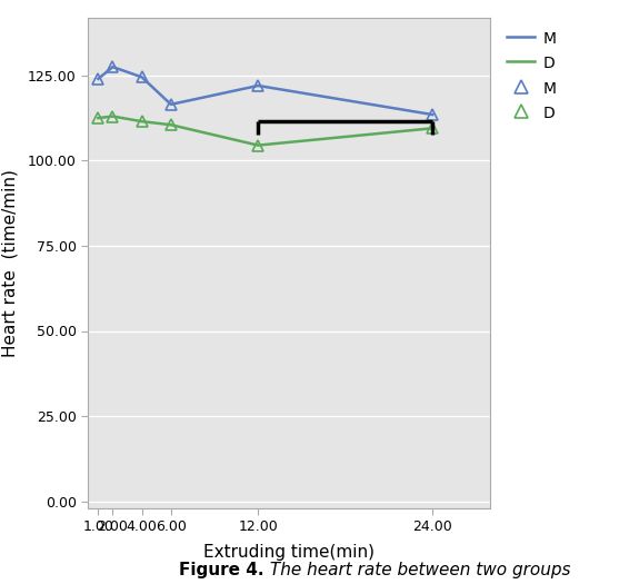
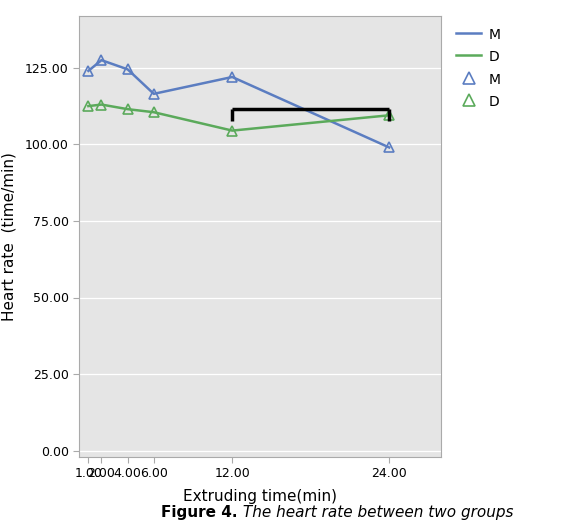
M/24.00: 113.5 -> 99.0
